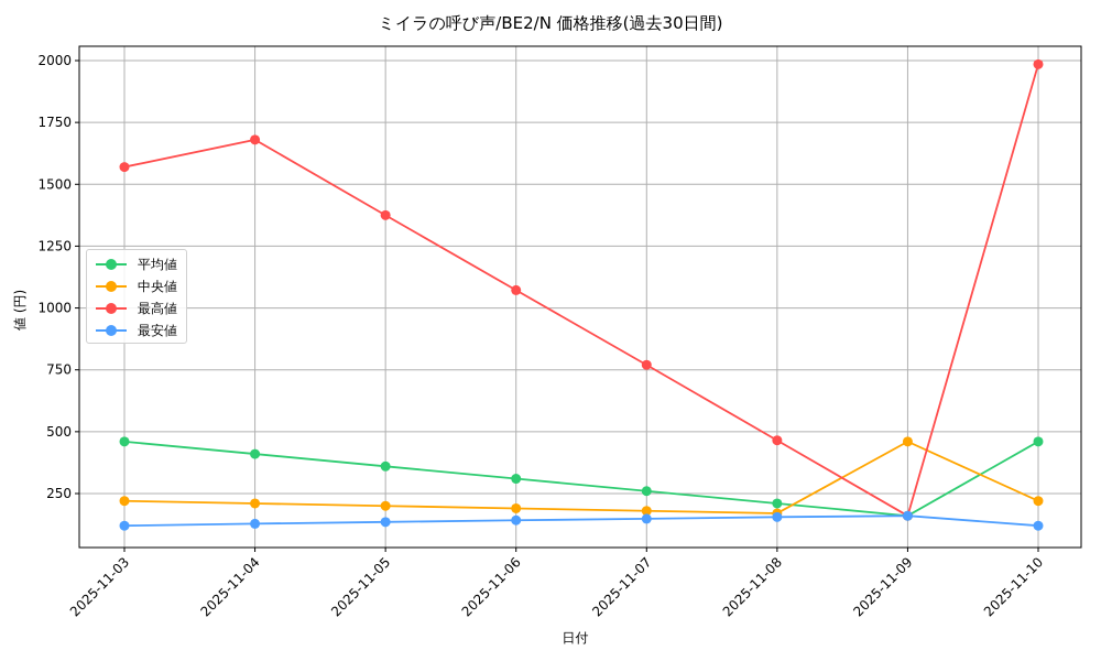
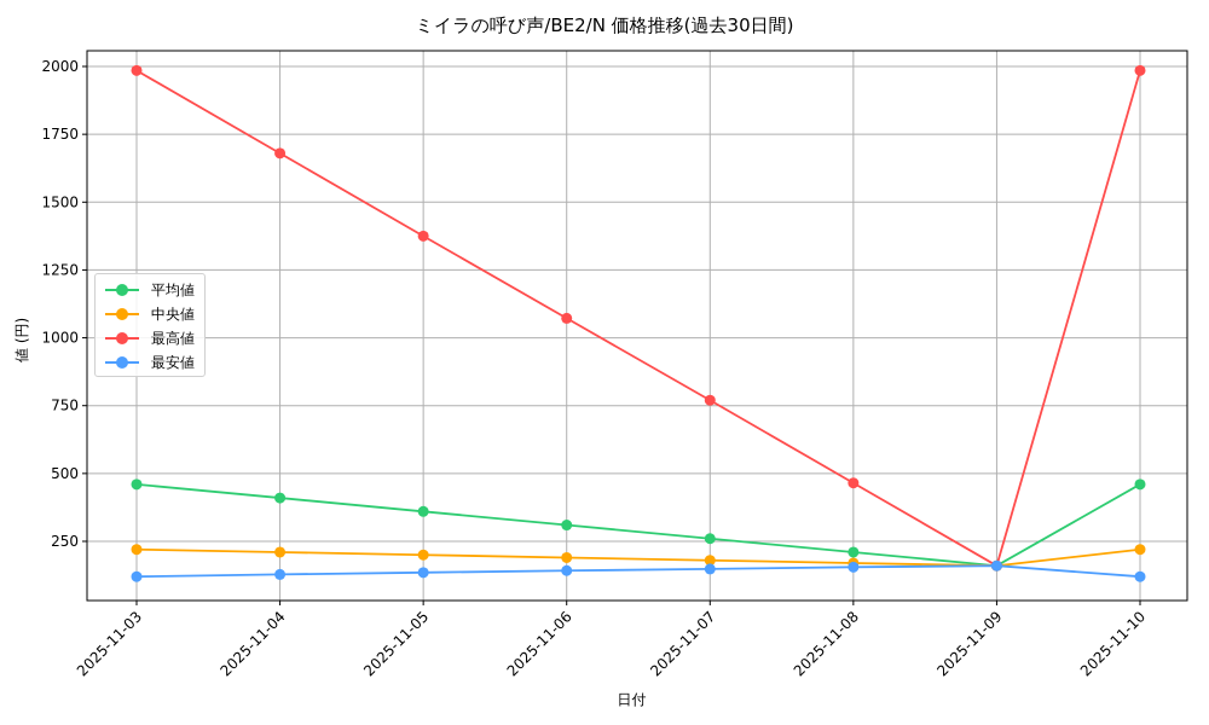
最高値/2025-11-03: 1570 -> 1980
中央値/2025-11-09: 460 -> 160
